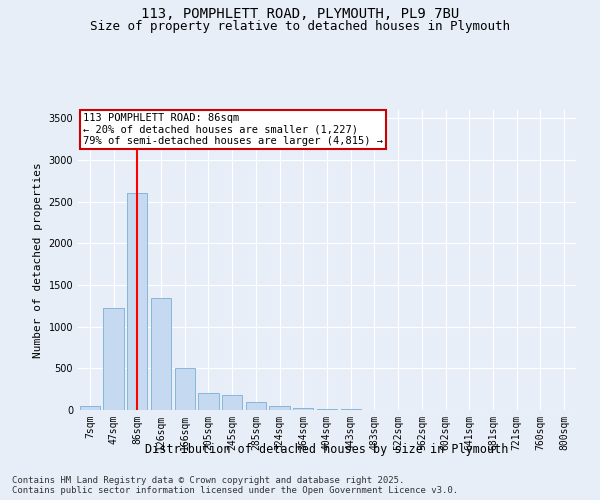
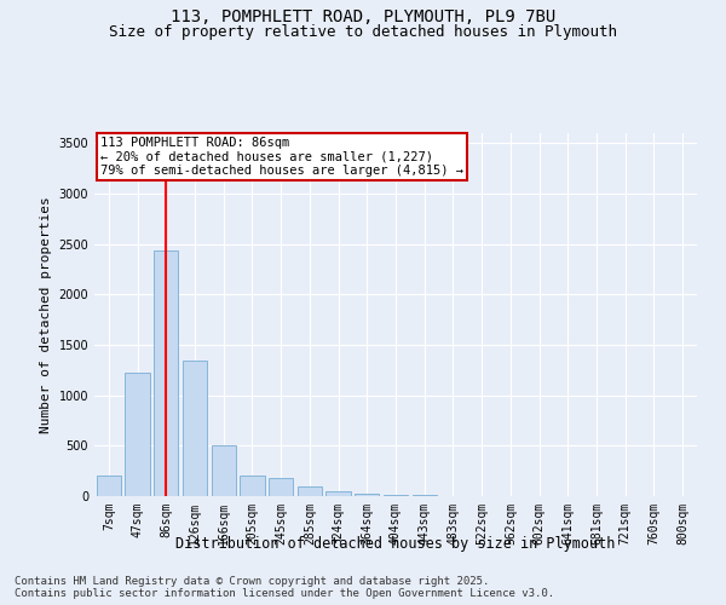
7sqm: 50 -> 200
86sqm: 2600 -> 2440
